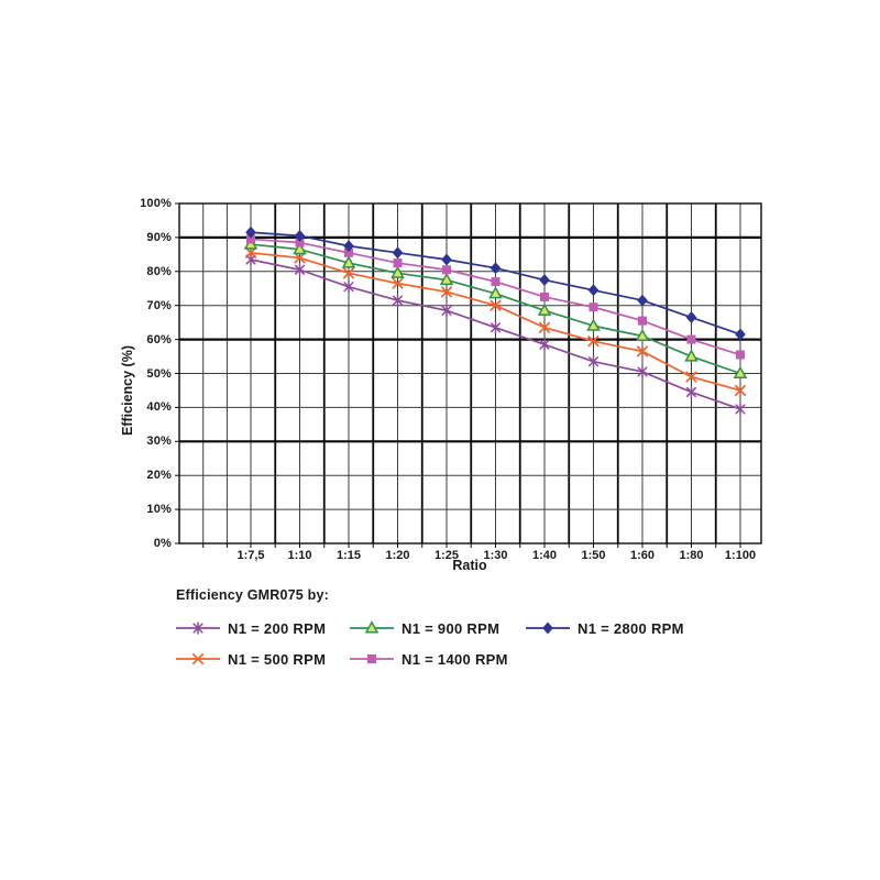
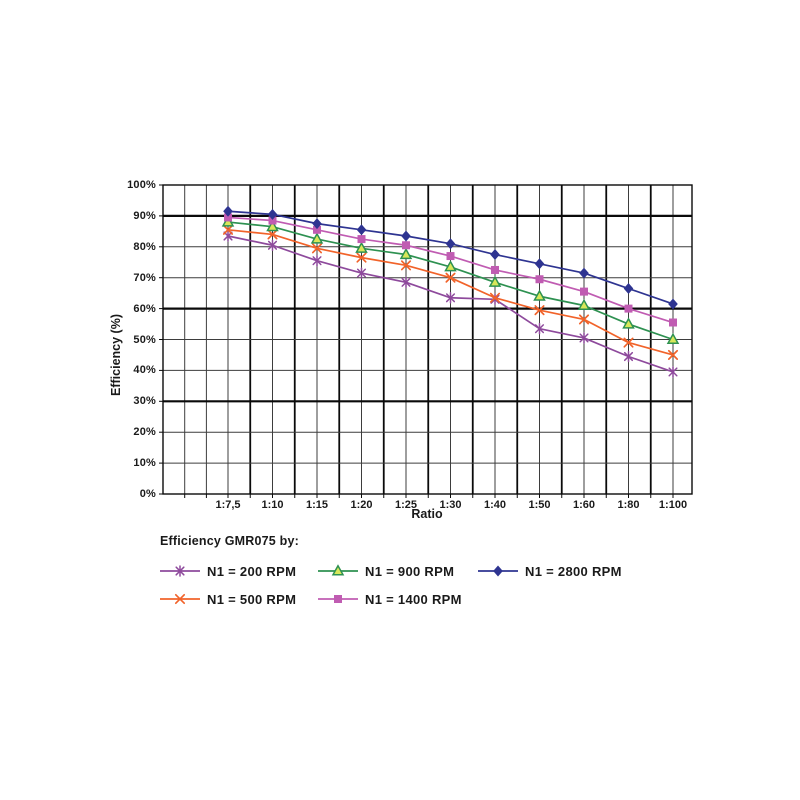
N1 = 200 RPM/1:40: 58% -> 63%
